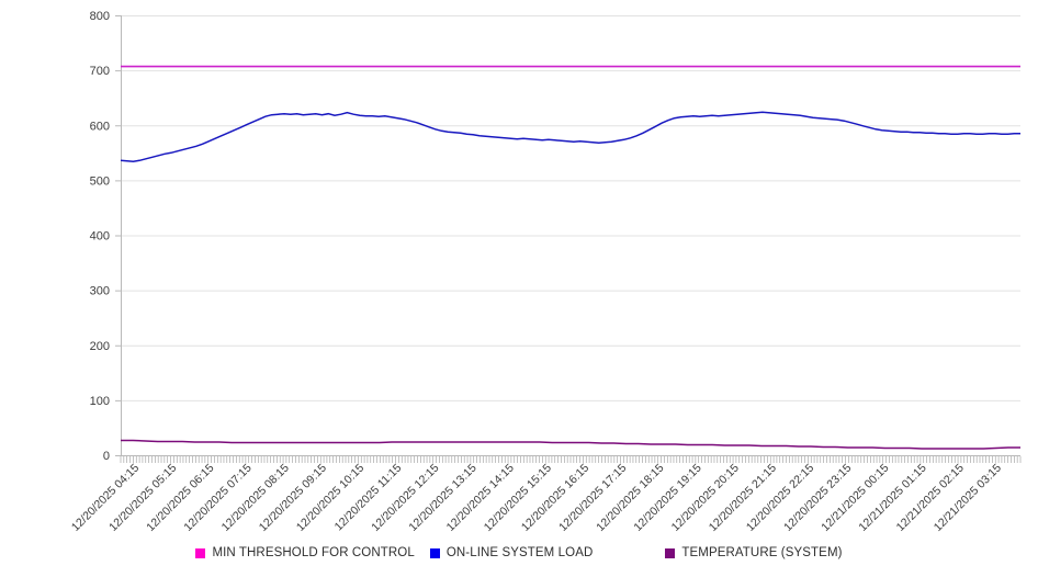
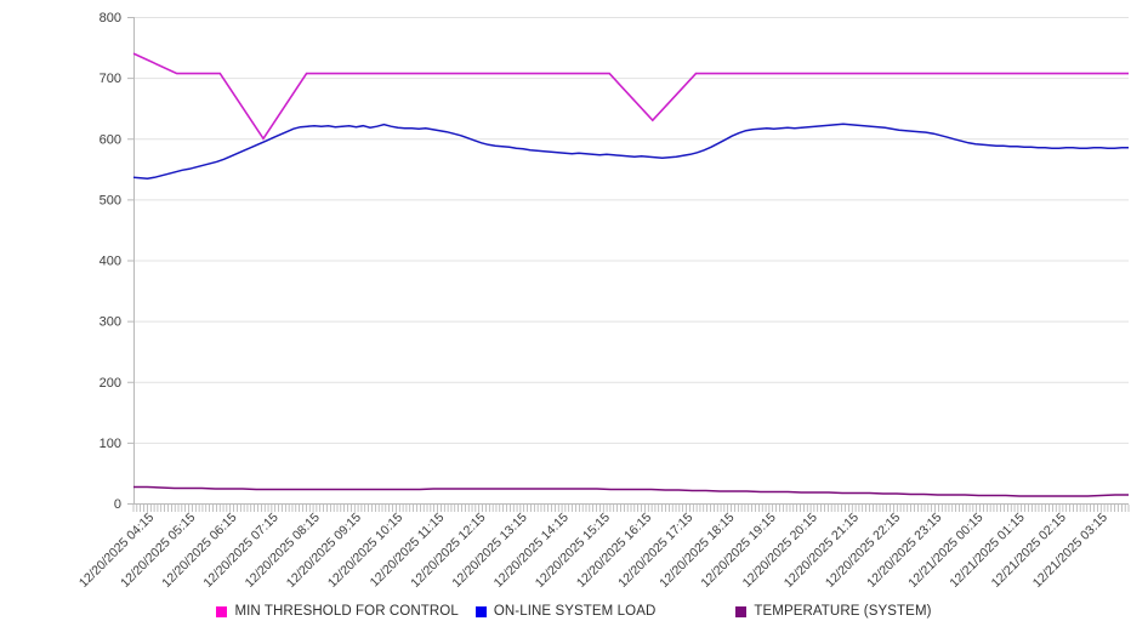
MIN THRESHOLD FOR CONTROL/12/20/2025 04:15: 710 -> 740
MIN THRESHOLD FOR CONTROL/12/20/2025 07:15: 710 -> 600
MIN THRESHOLD FOR CONTROL/12/20/2025 16:15: 710 -> 630
